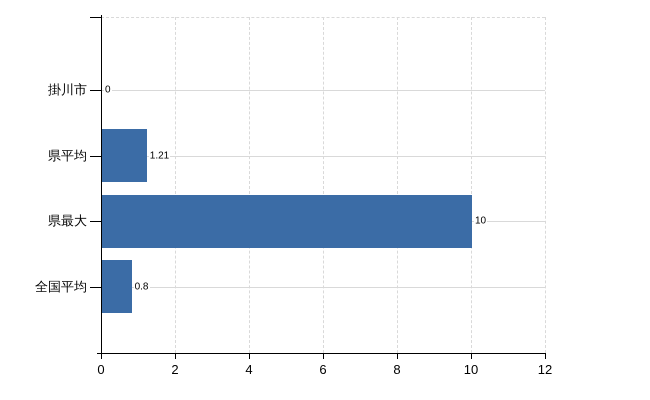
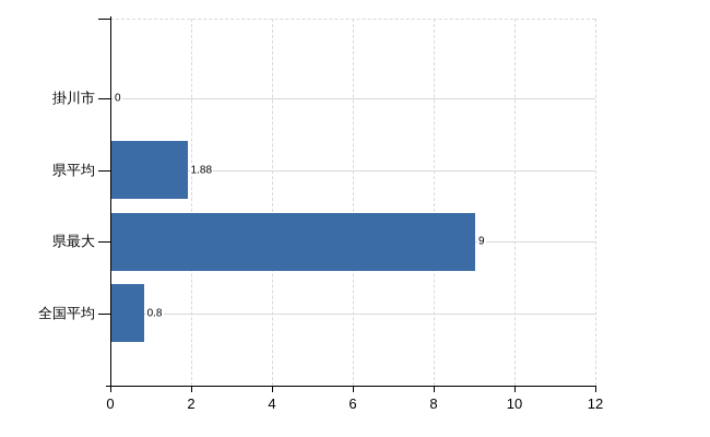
県平均: 1.21 -> 1.88
県最大: 10 -> 9
